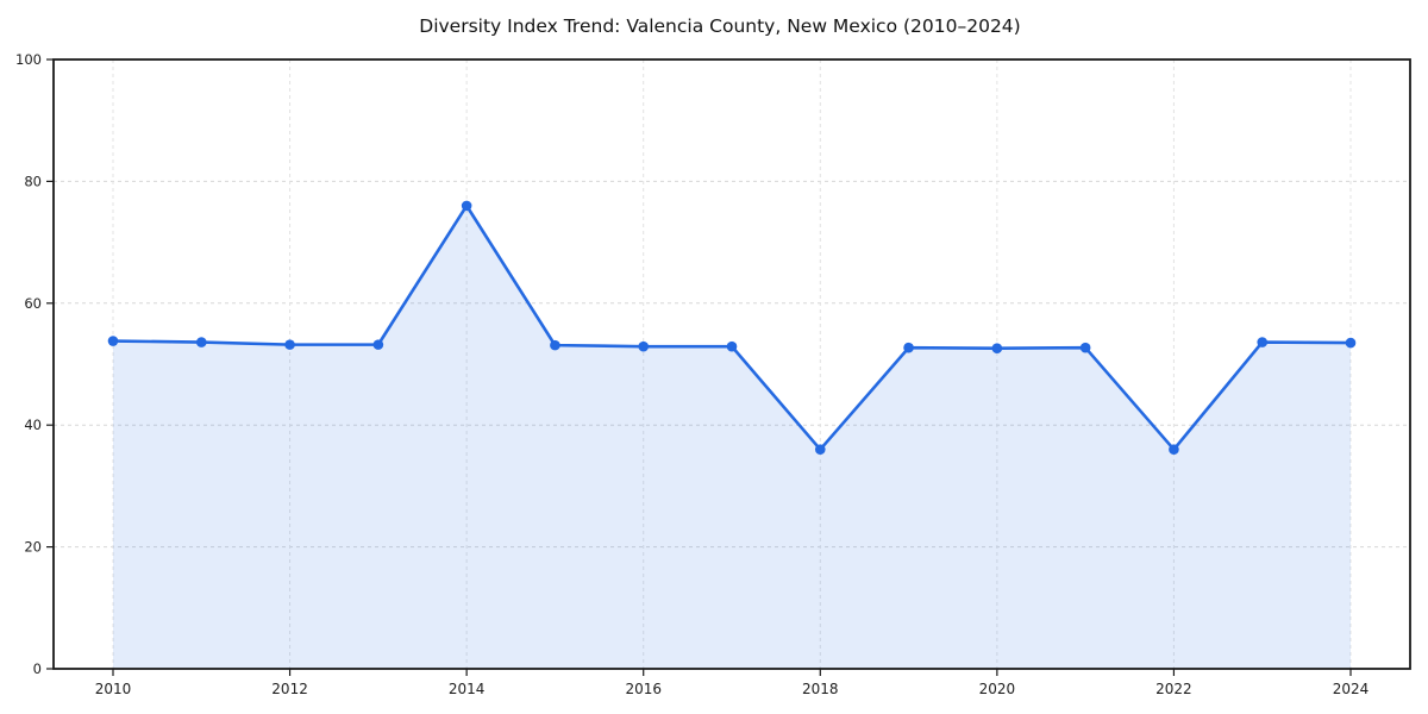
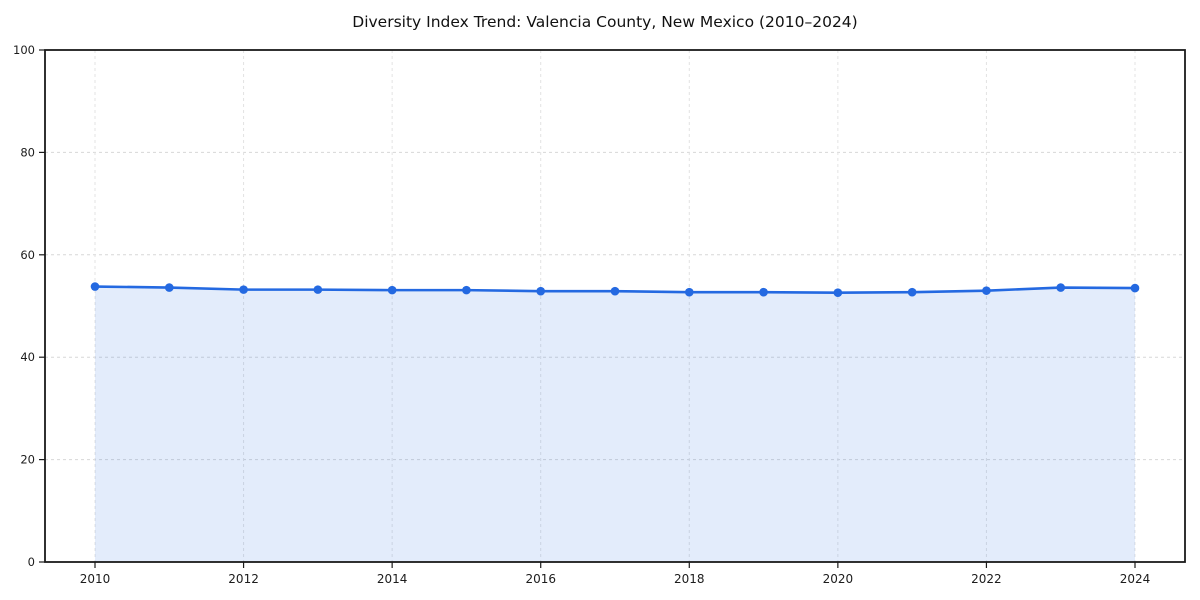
2014: 76 -> 53
2018: 36 -> 53
2022: 36 -> 53
